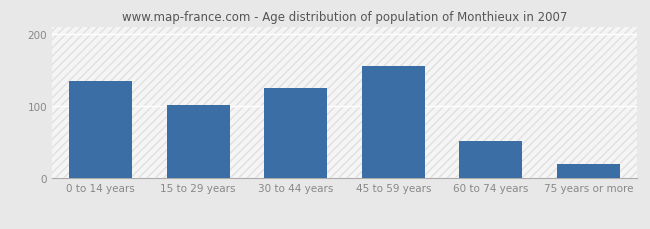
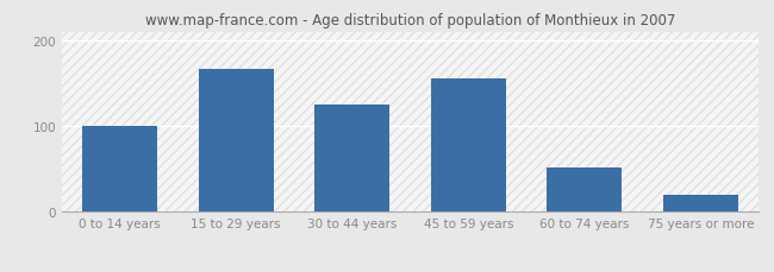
0 to 14 years: 135 -> 100
15 to 29 years: 101 -> 166
